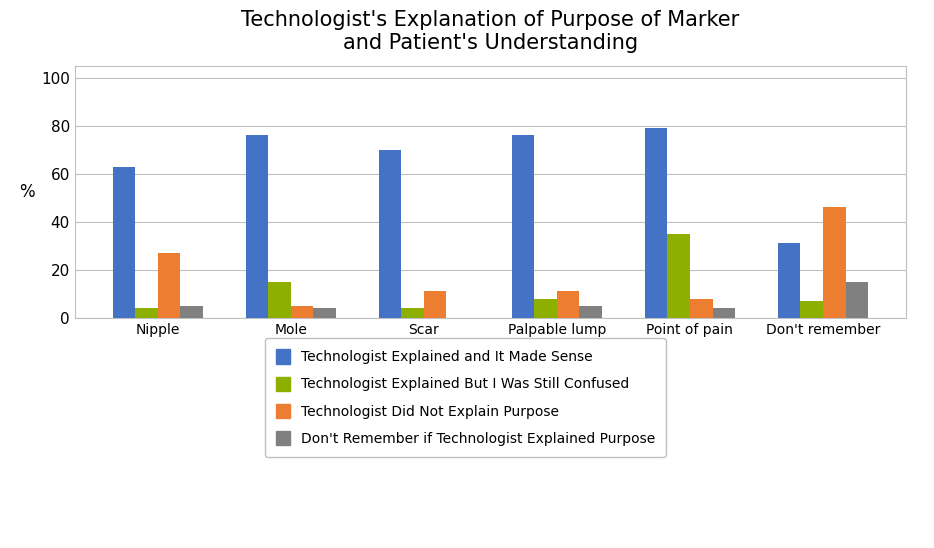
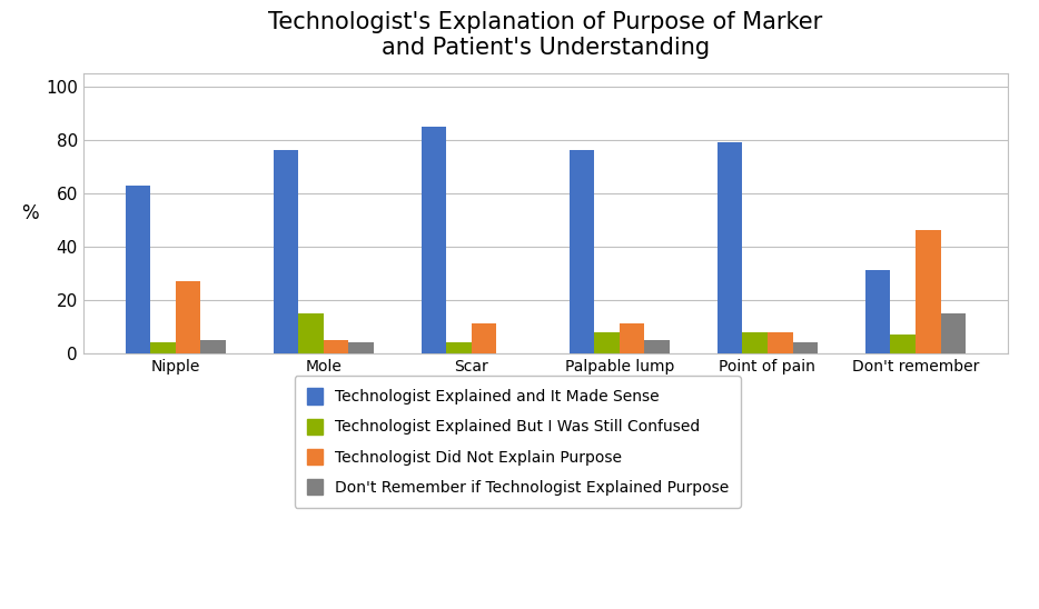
Technologist Explained and It Made Sense/Scar: 70 -> 85
Technologist Explained But I Was Still Confused/Point of pain: 35 -> 8
